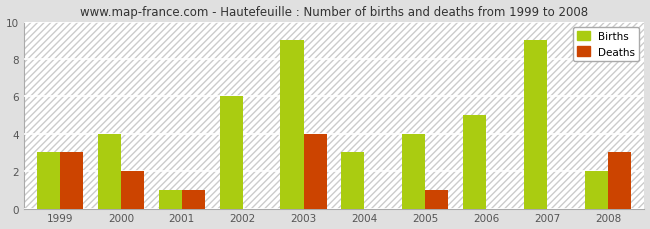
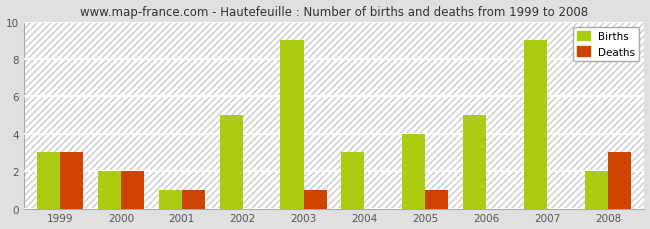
Births/2000: 4 -> 2
Births/2002: 6 -> 5
Deaths/2003: 4 -> 1
